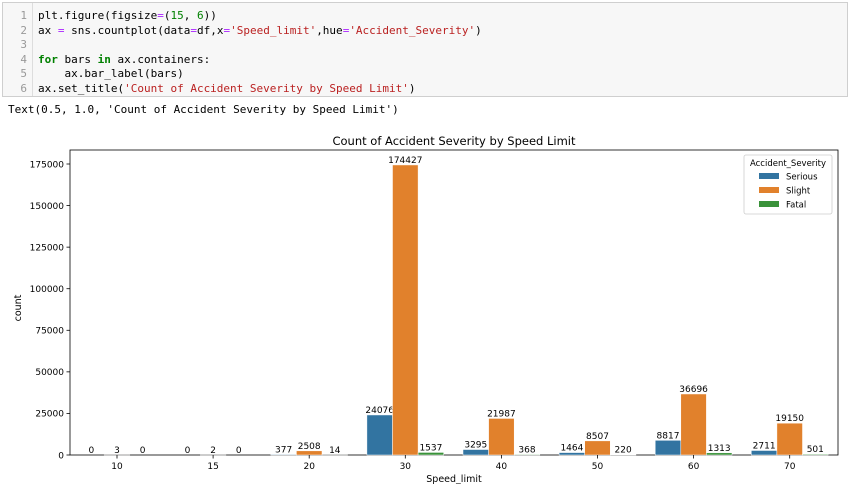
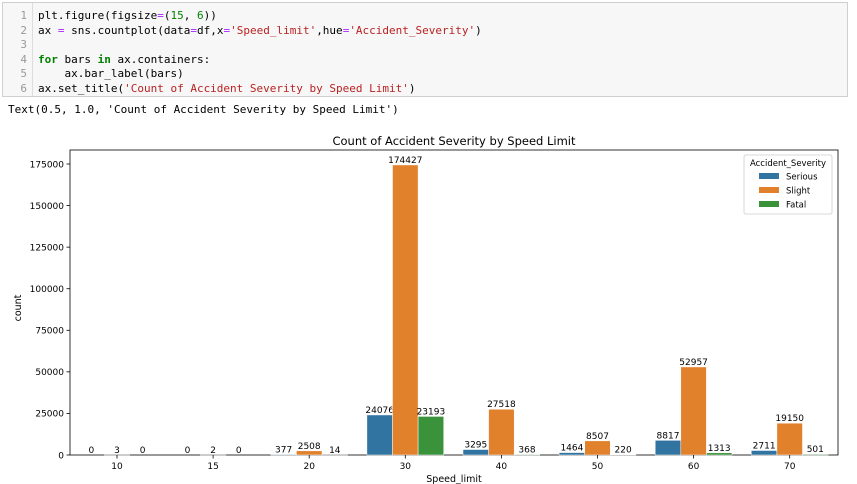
Fatal/30: 1537 -> 23193
Slight/40: 21987 -> 27518
Slight/60: 36696 -> 52957
